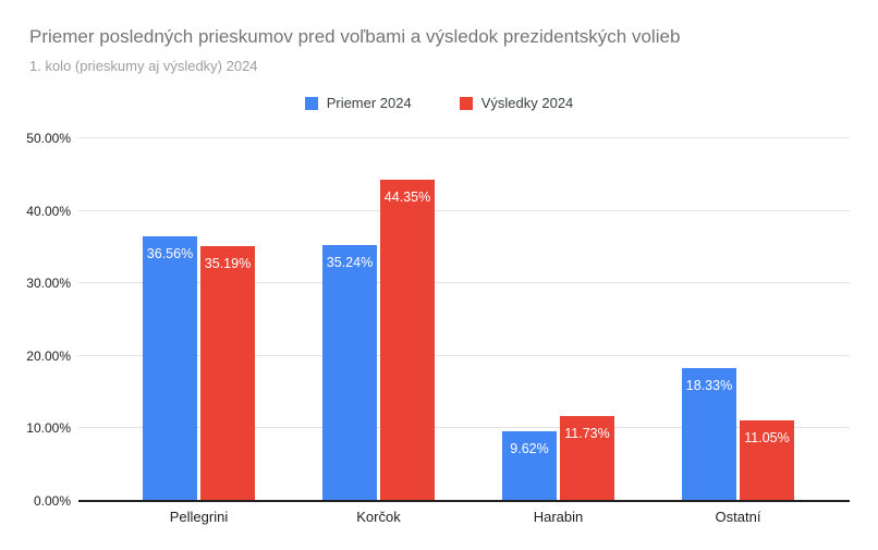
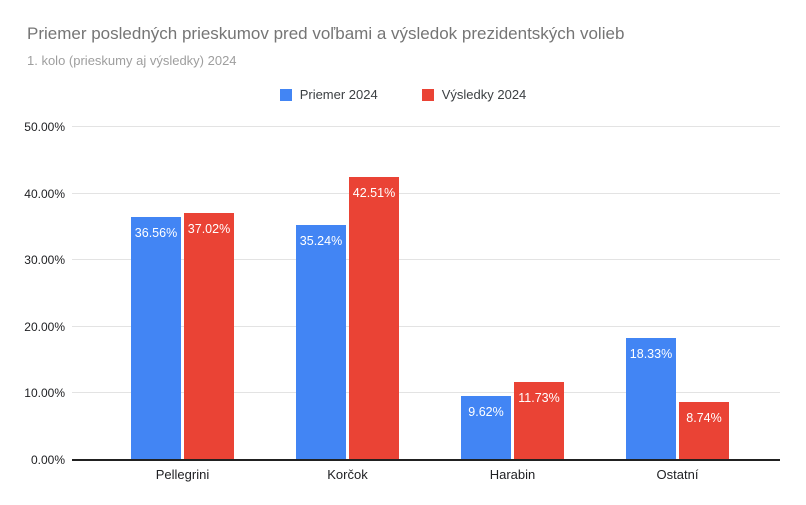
Výsledky 2024/Pellegrini: 35.19% -> 37.02%
Výsledky 2024/Korčok: 44.35% -> 42.51%
Výsledky 2024/Ostatní: 11.05% -> 8.74%
